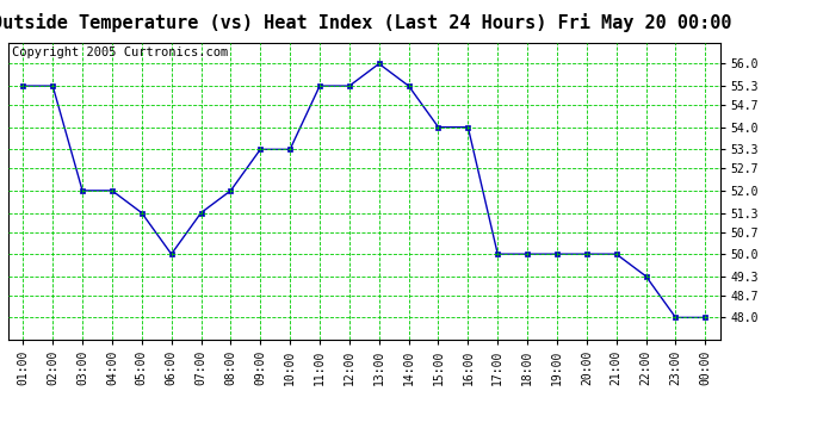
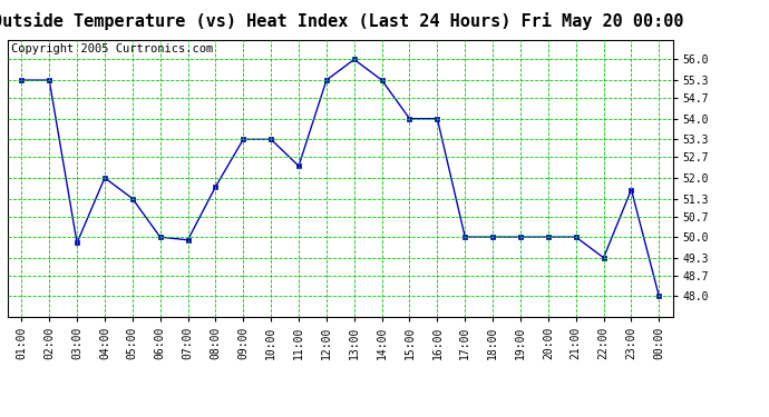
03:00: 52.0 -> 49.8
07:00: 51.3 -> 49.9
08:00: 52.0 -> 51.7
11:00: 55.3 -> 52.4
23:00: 48.0 -> 51.6
